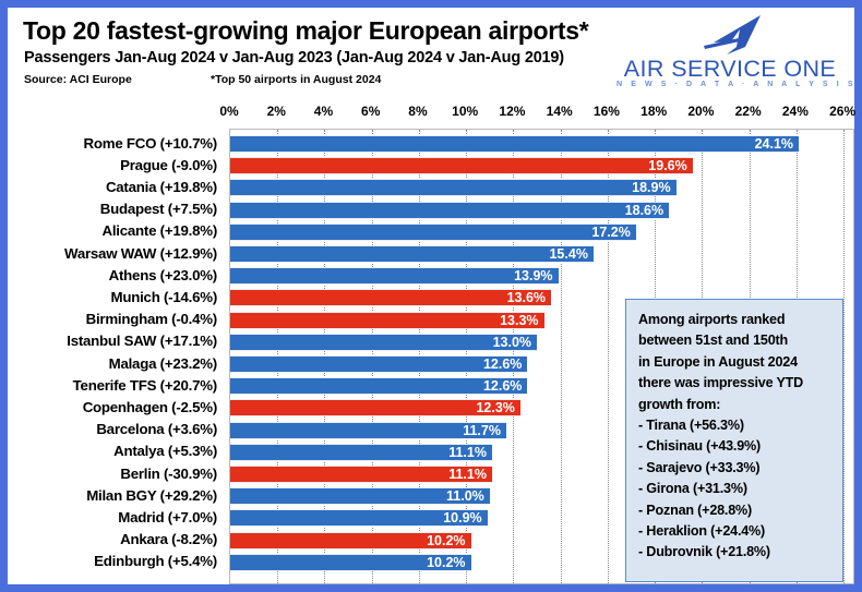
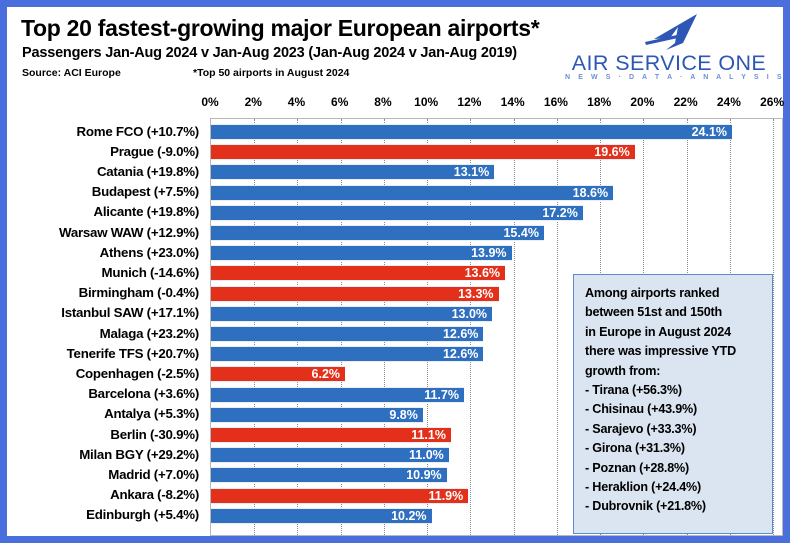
Catania (+19.8%): 18.9% -> 13.1%
Copenhagen (-2.5%): 12.3% -> 6.2%
Antalya (+5.3%): 11.1% -> 9.8%
Ankara (-8.2%): 10.2% -> 11.9%
